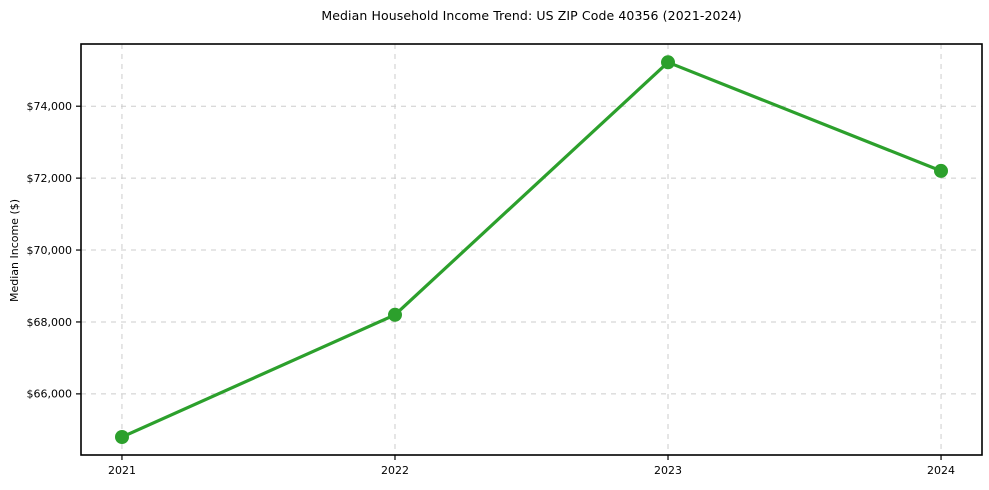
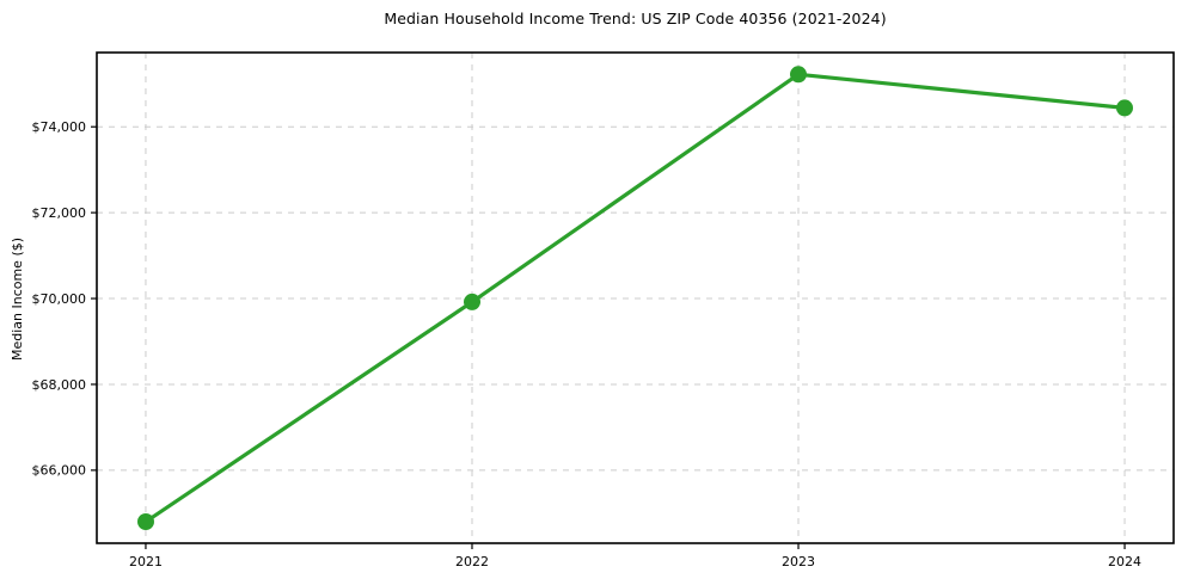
2022: $68200 -> $69900
2024: $72200 -> $74400
